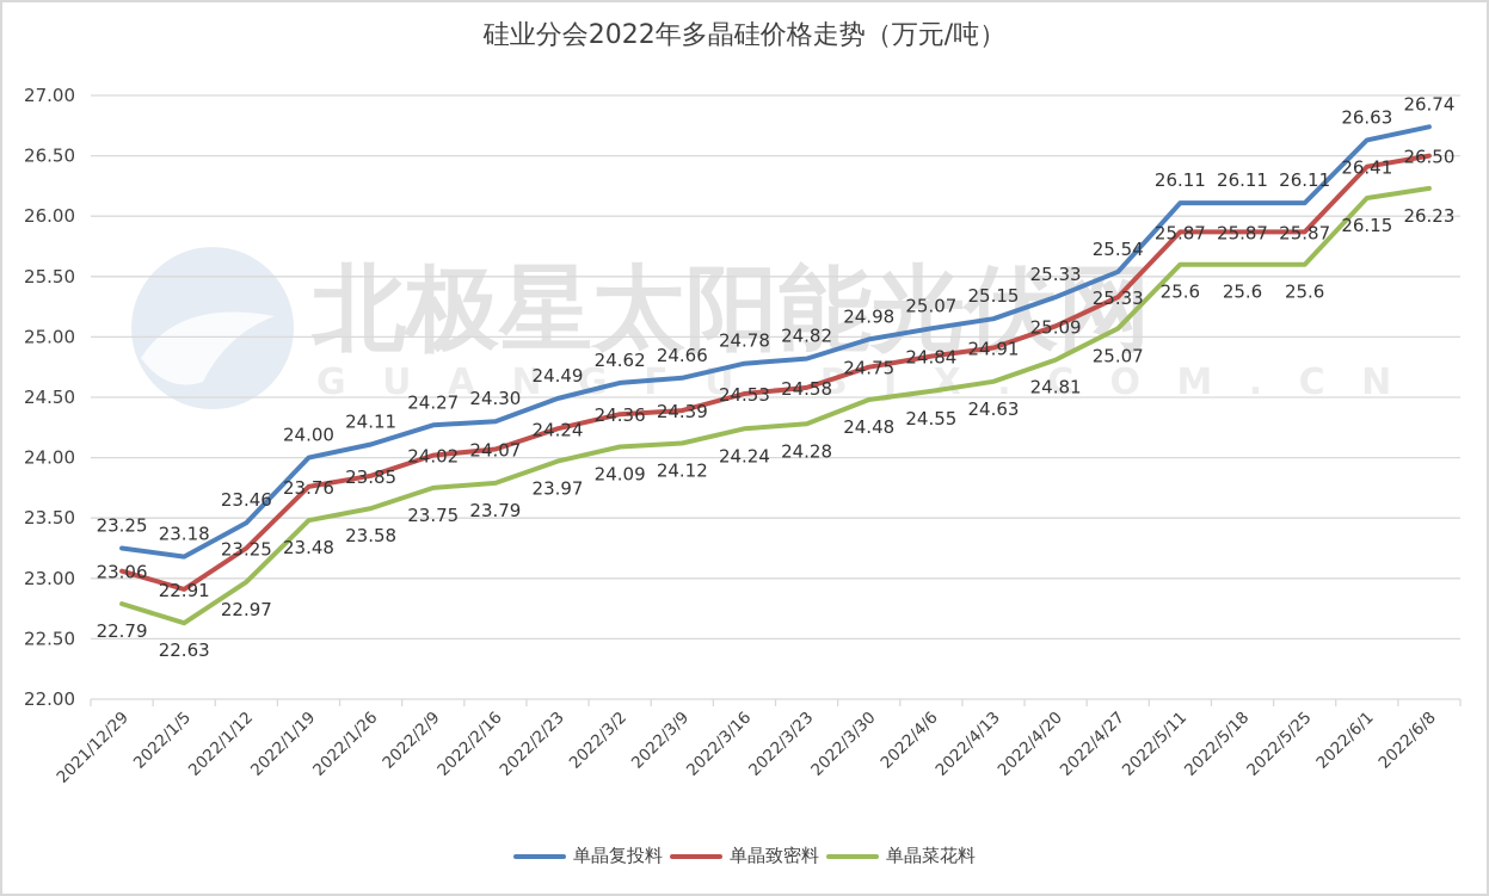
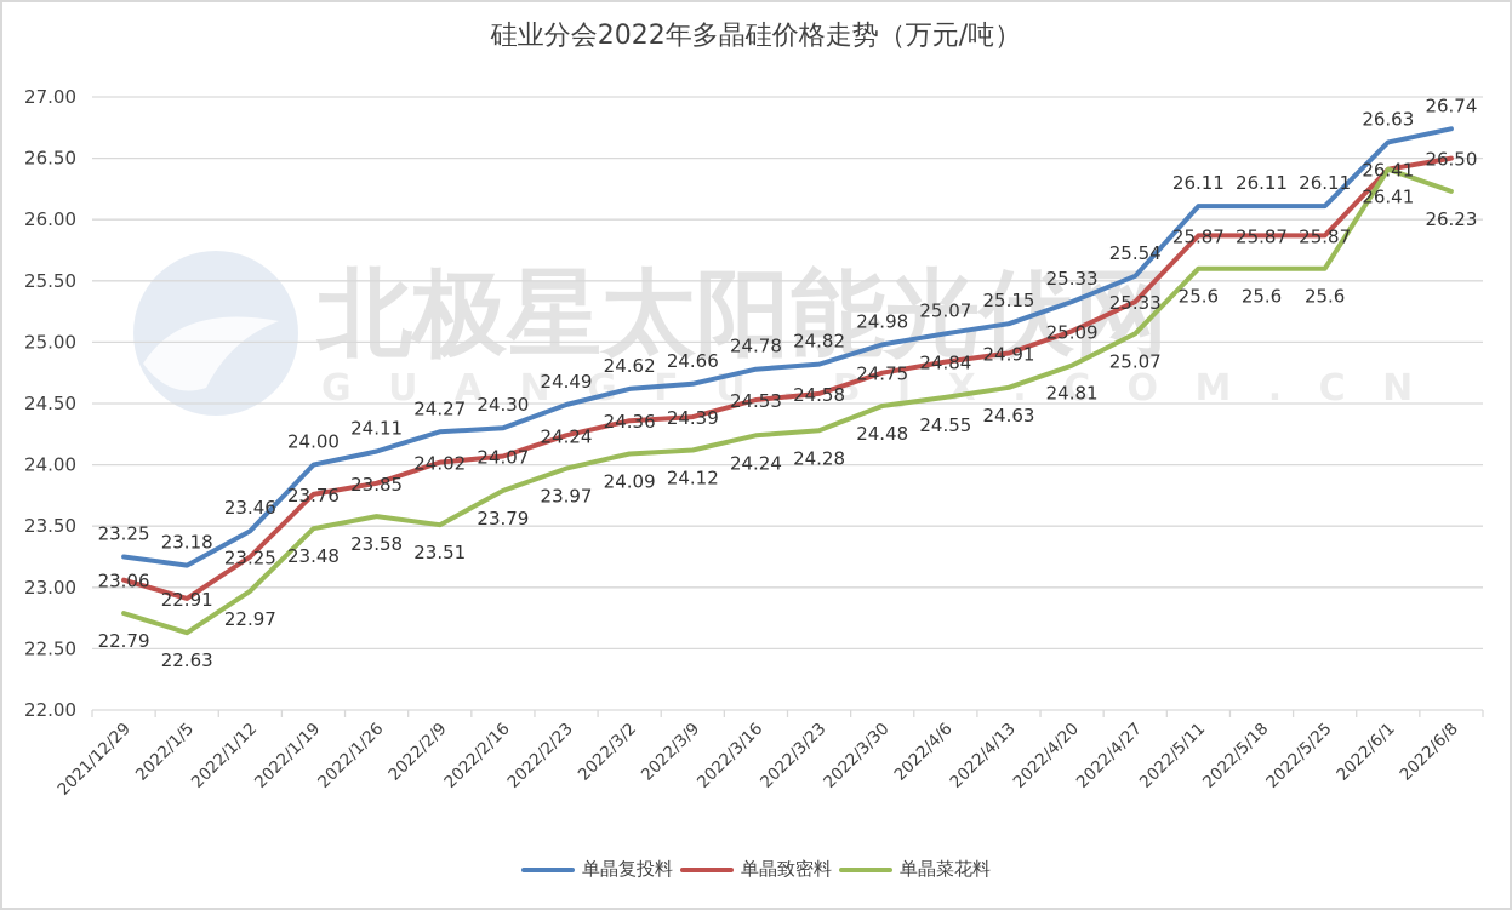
单晶菜花料/2022/2/9: 23.75 -> 23.51
单晶菜花料/2022/6/1: 26.15 -> 26.41
